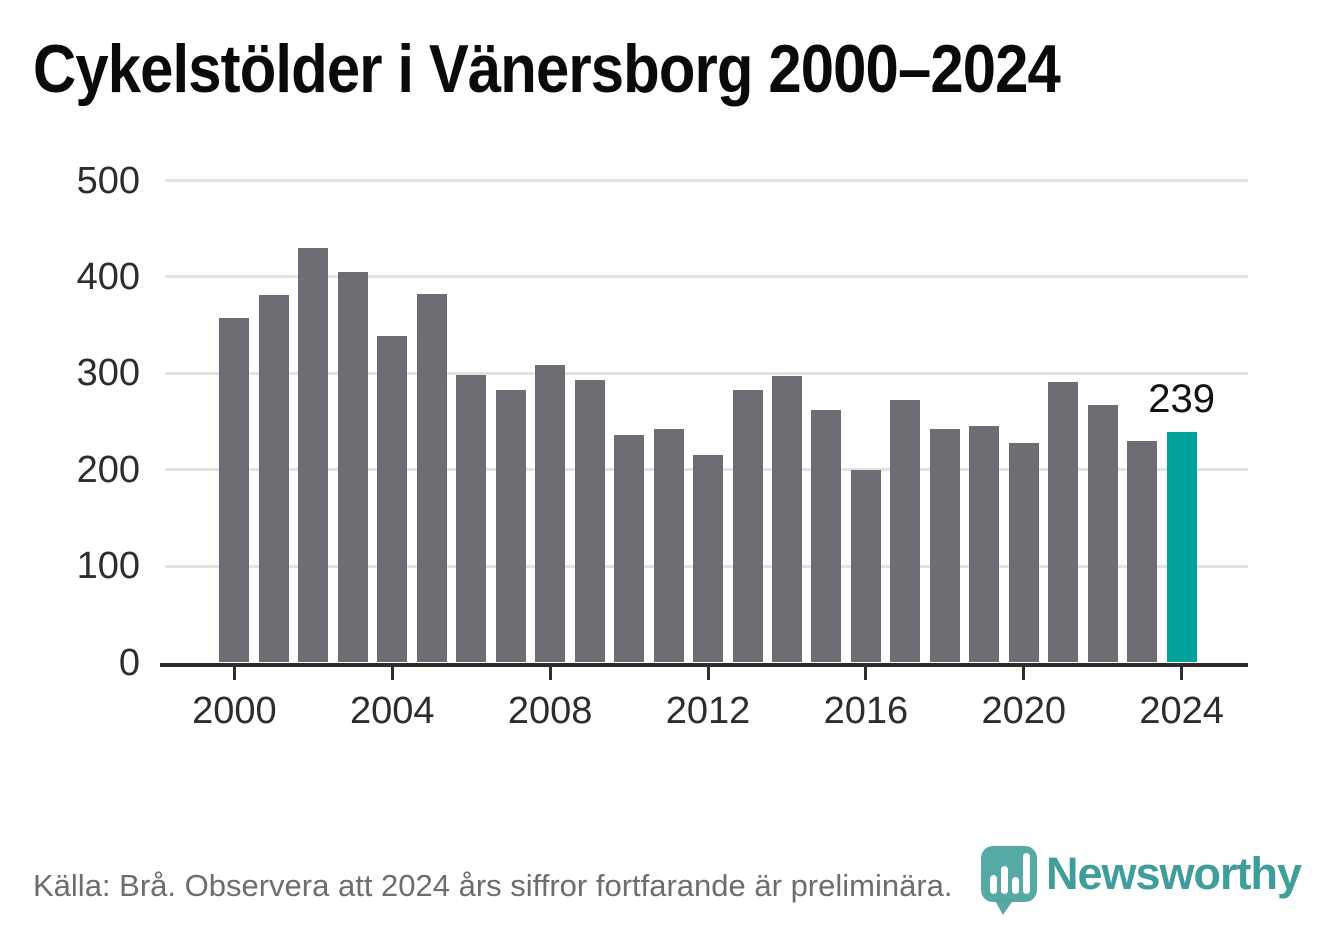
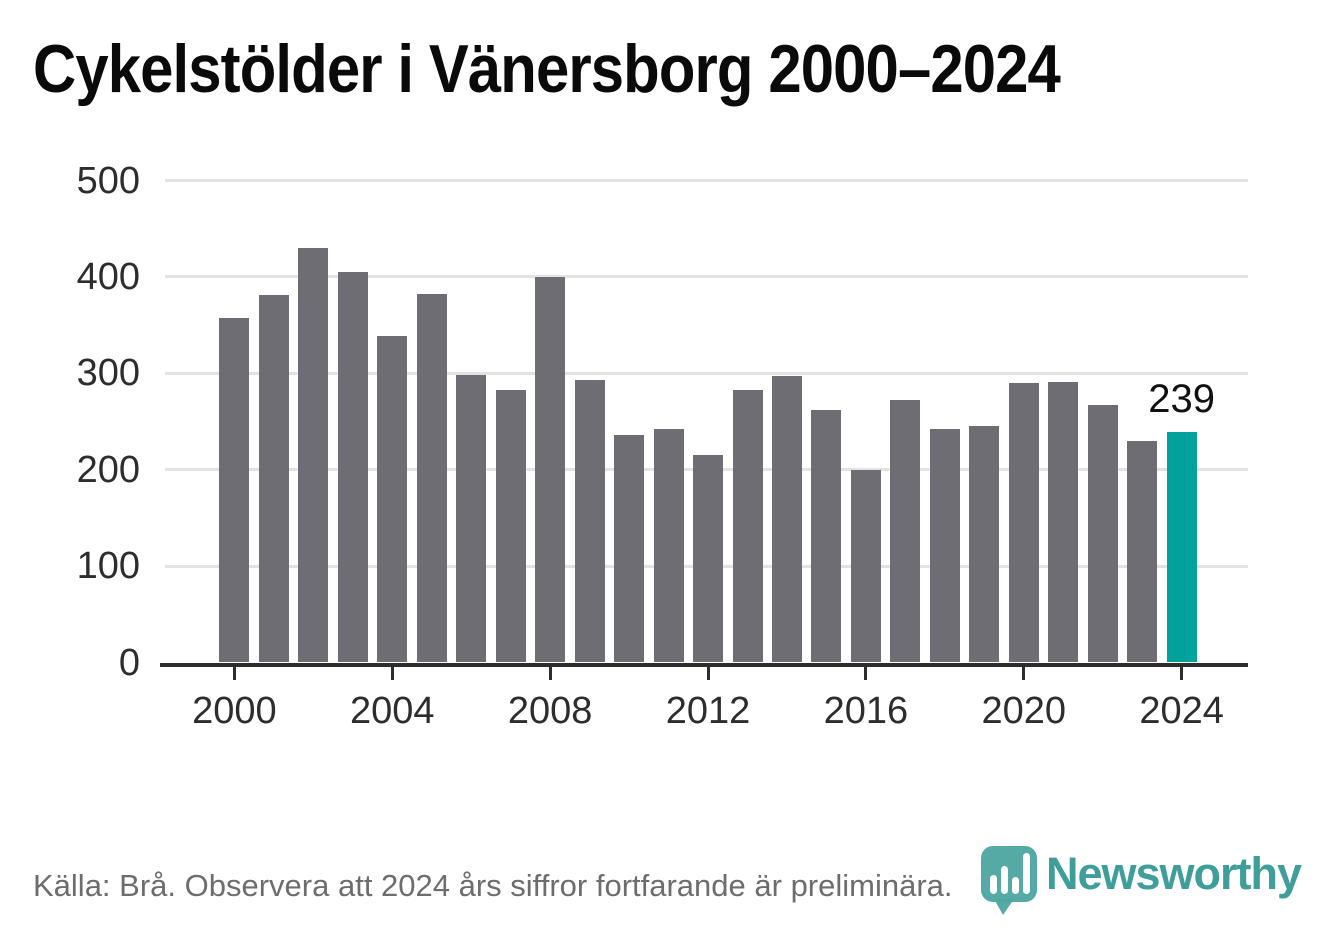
2008: 310 -> 400
2020: 230 -> 290
